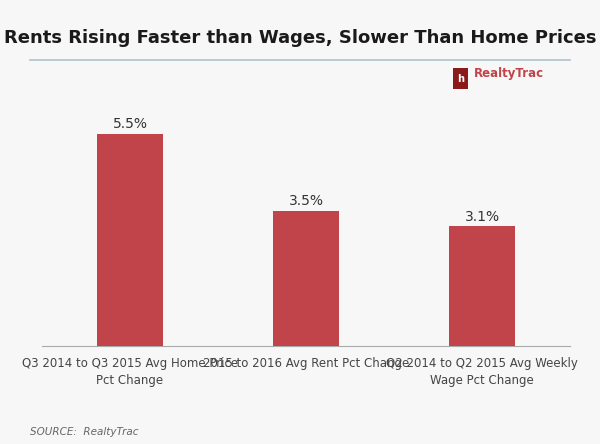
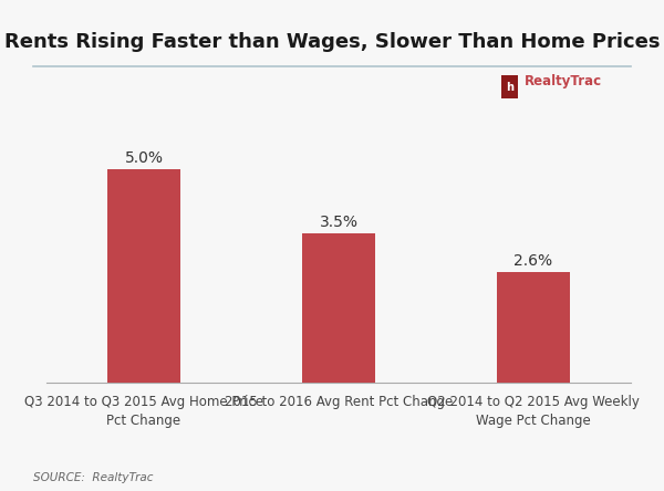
Q3 2014 to Q3 2015 Avg Home Price Pct Change: 5.5% -> 5.0%
Q2 2014 to Q2 2015 Avg Weekly Wage Pct Change: 3.1% -> 2.6%
